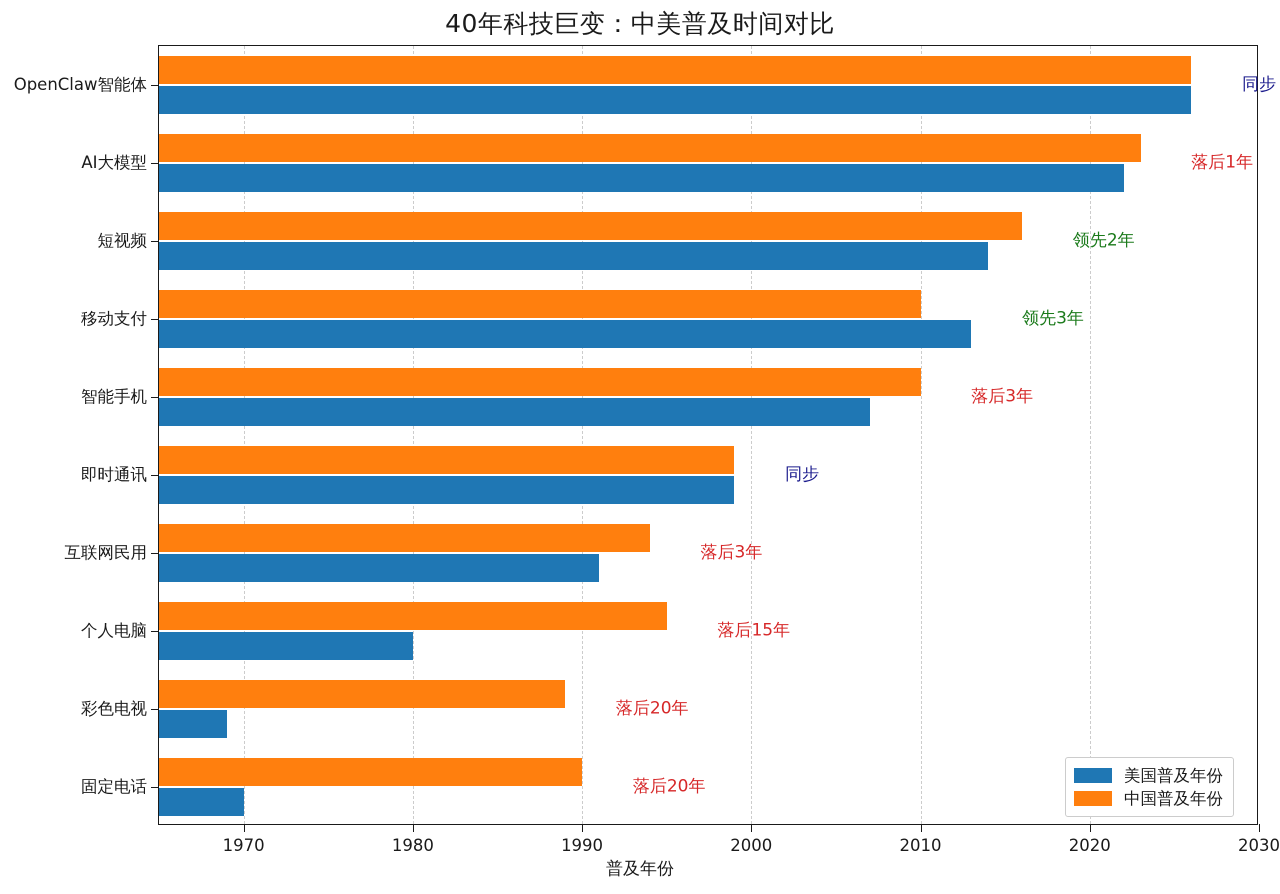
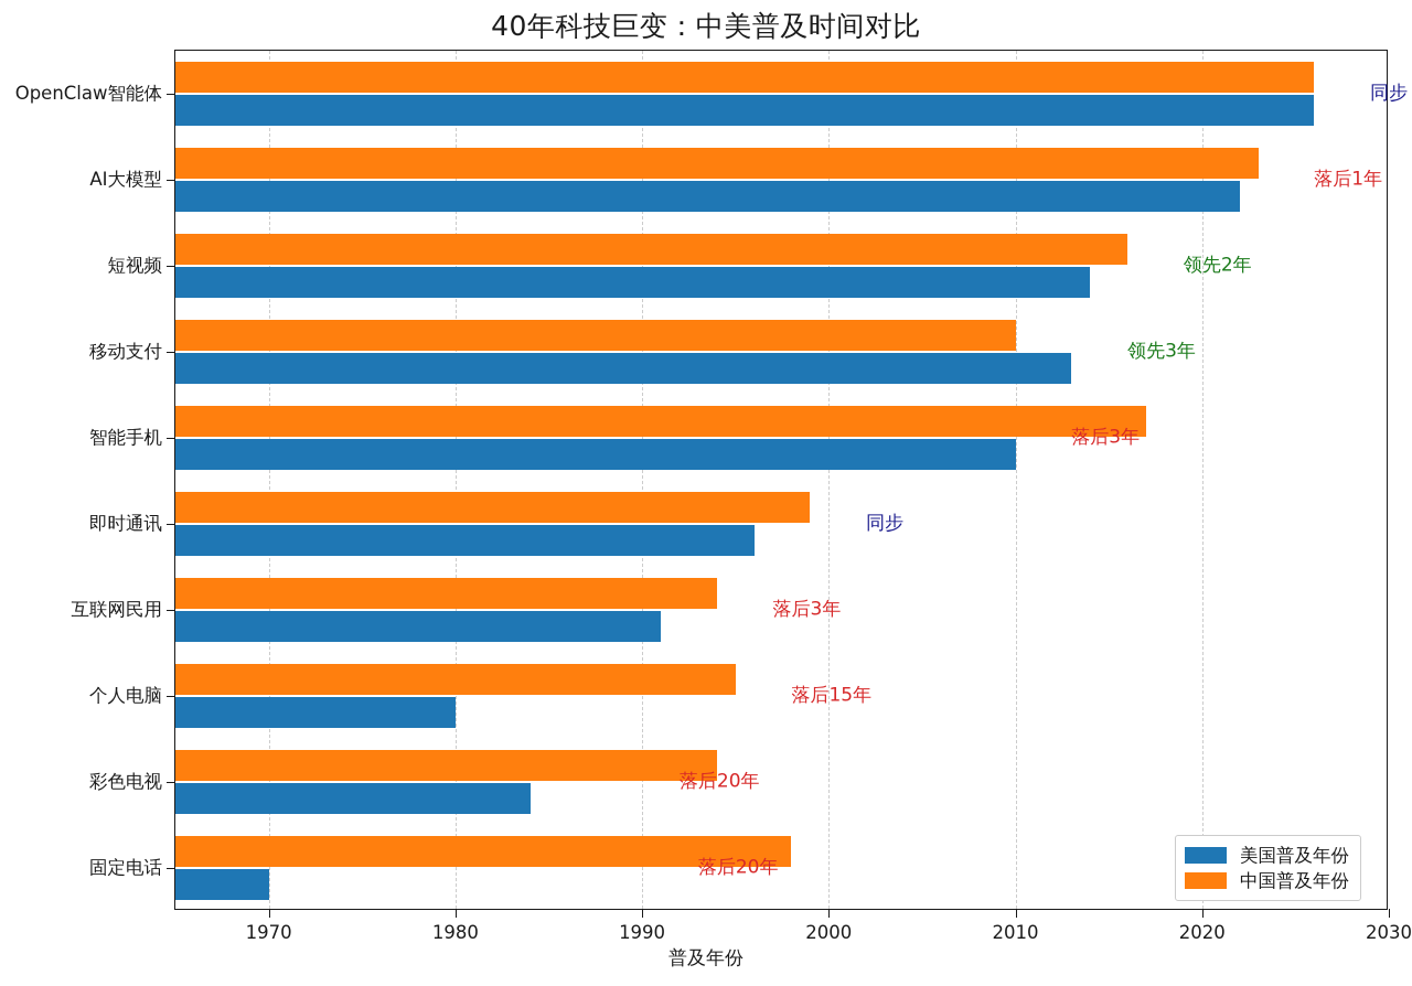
中国普及年份/固定电话: 1990 -> 1998
美国普及年份/彩色电视: 1969 -> 1984
中国普及年份/彩色电视: 1989 -> 1994
美国普及年份/即时通讯: 1999 -> 1996
美国普及年份/智能手机: 2007 -> 2010
中国普及年份/智能手机: 2010 -> 2017
